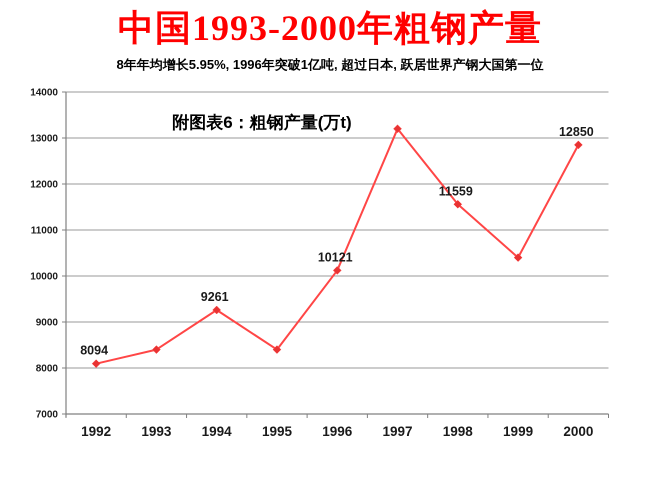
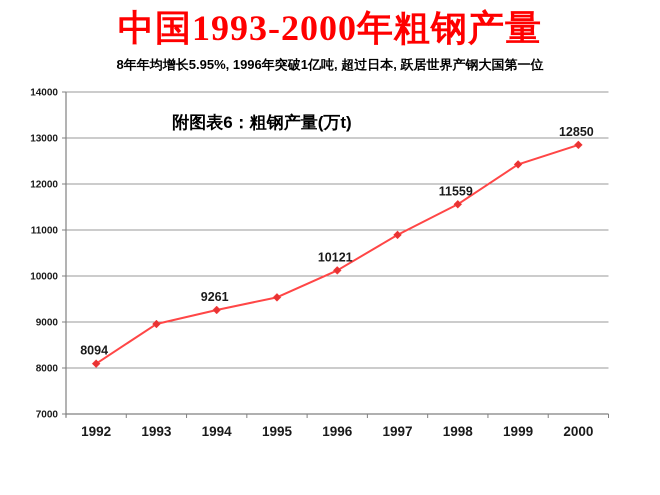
1993: 8400 -> 9000
1995: 8400 -> 9500
1997: 13200 -> 10900
1999: 10400 -> 12400
